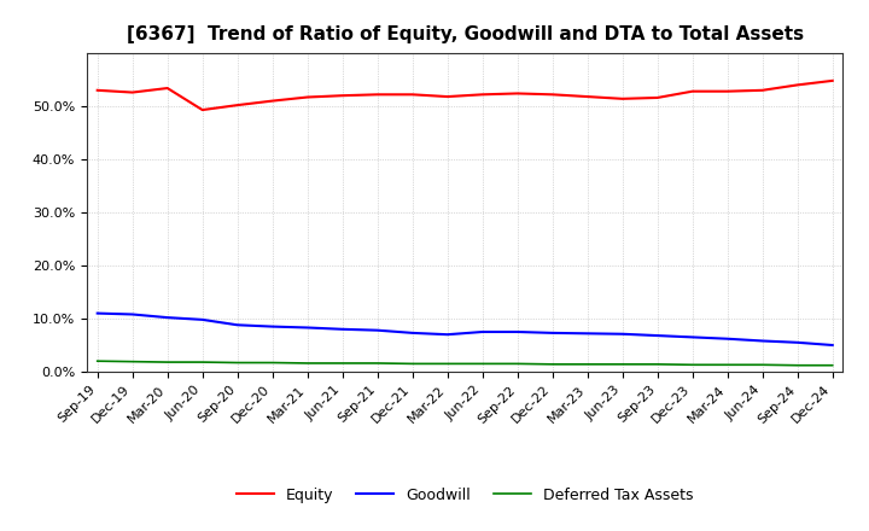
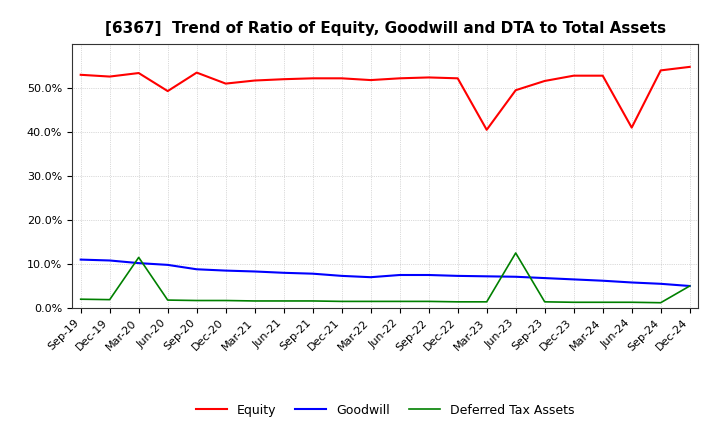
Deferred Tax Assets/Mar-20: 1.8% -> 11.5%
Equity/Sep-20: 50.2% -> 53.5%
Equity/Mar-23: 51.8% -> 40.5%
Equity/Jun-23: 51.4% -> 49.5%
Deferred Tax Assets/Jun-23: 1.4% -> 12.5%
Equity/Jun-24: 53.0% -> 41.0%
Deferred Tax Assets/Dec-24: 1.2% -> 5.0%
